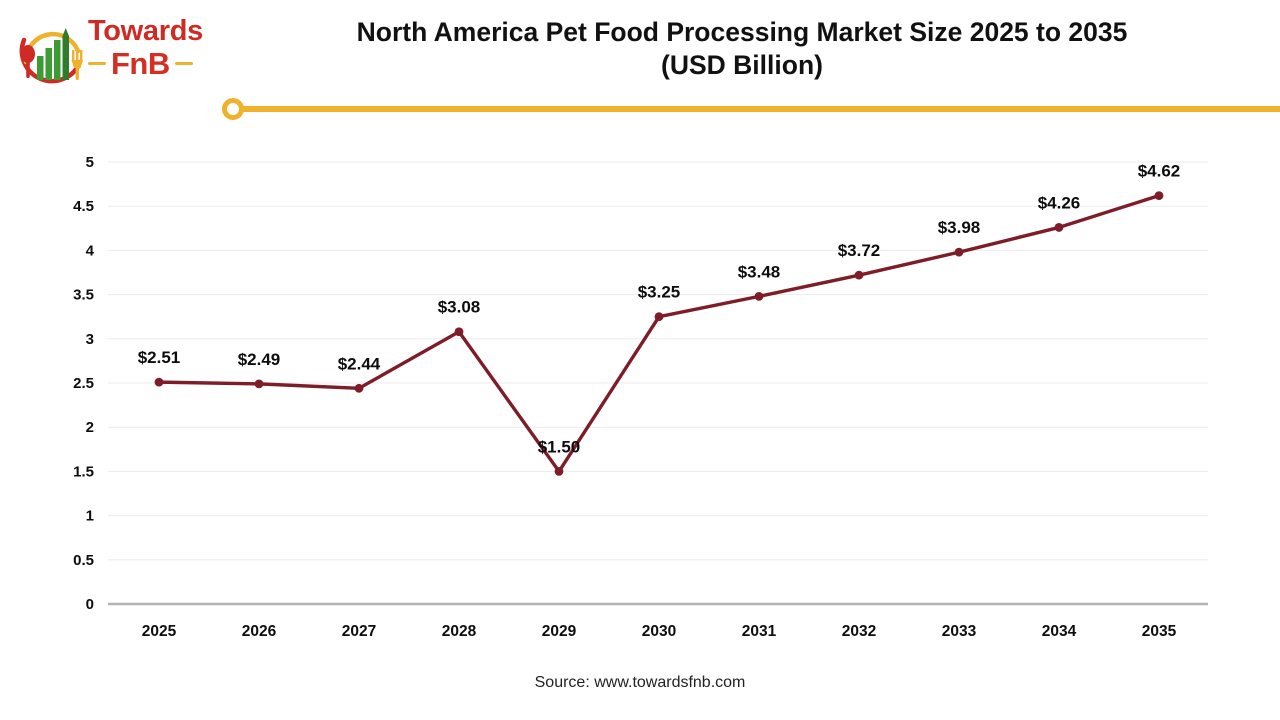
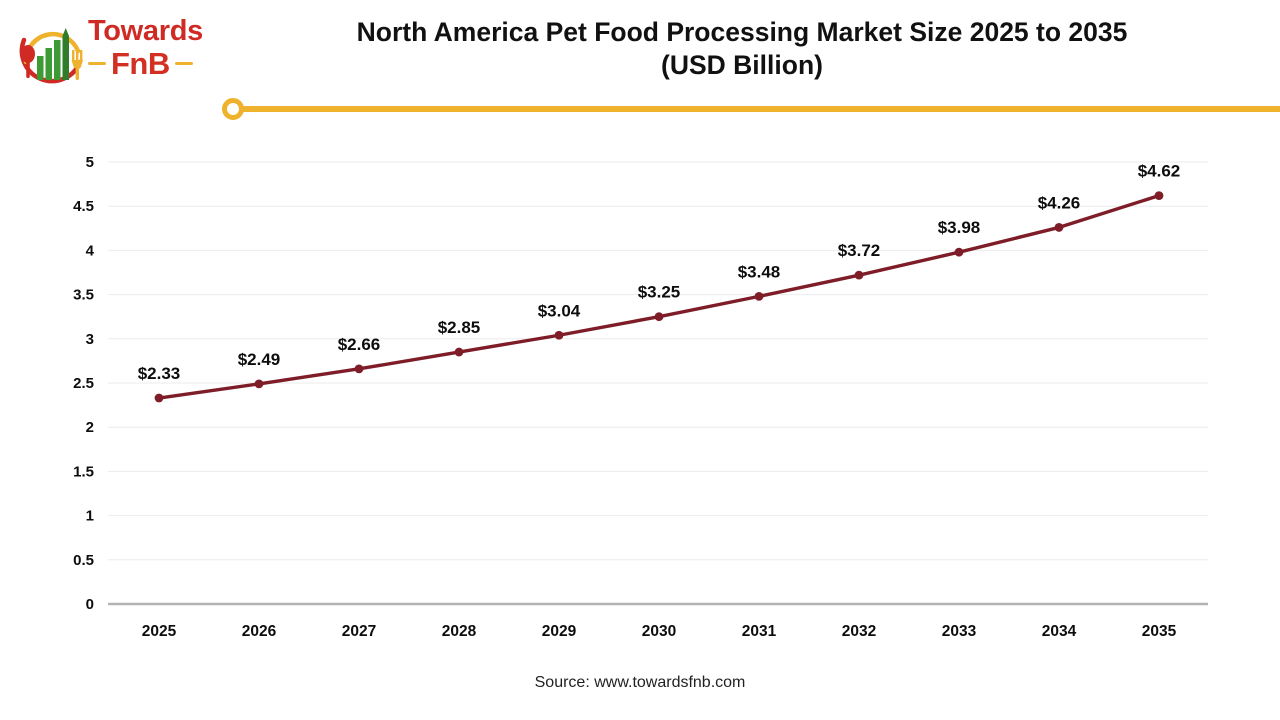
2025: $2.51 -> $2.33
2027: $2.44 -> $2.66
2028: $3.08 -> $2.85
2029: $1.50 -> $3.04
